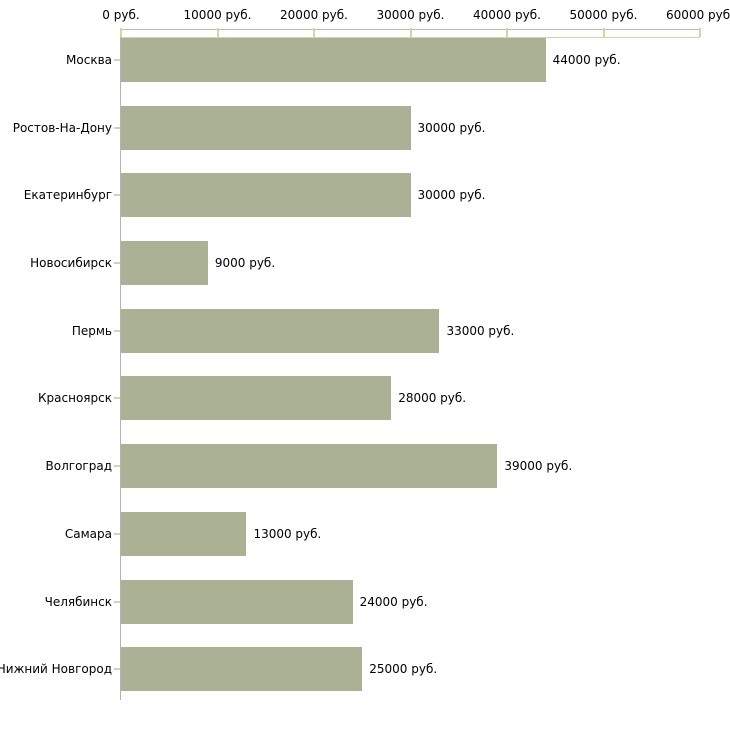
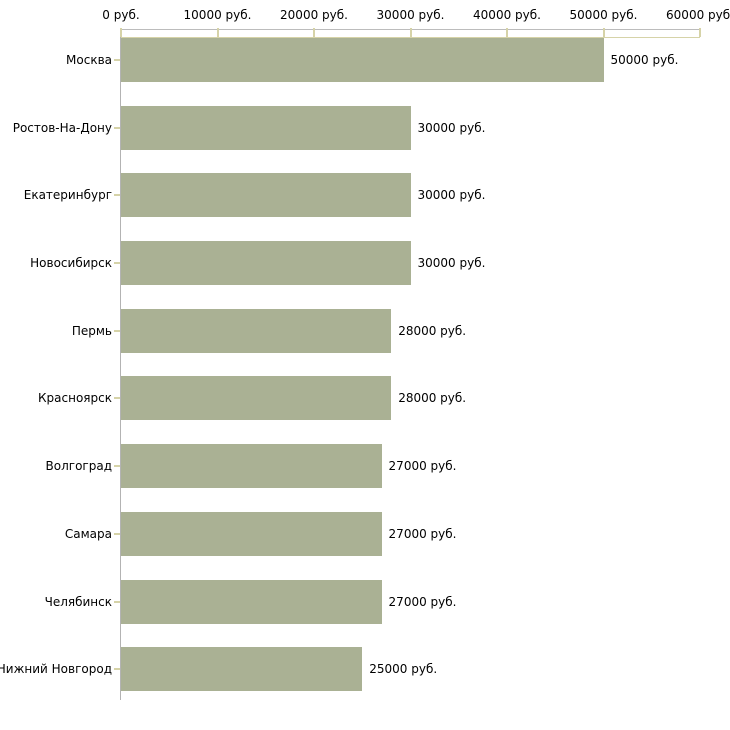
Москва: 44000 -> 50000
Новосибирск: 9000 -> 30000
Пермь: 33000 -> 28000
Волгоград: 39000 -> 27000
Самара: 13000 -> 27000
Челябинск: 24000 -> 27000
